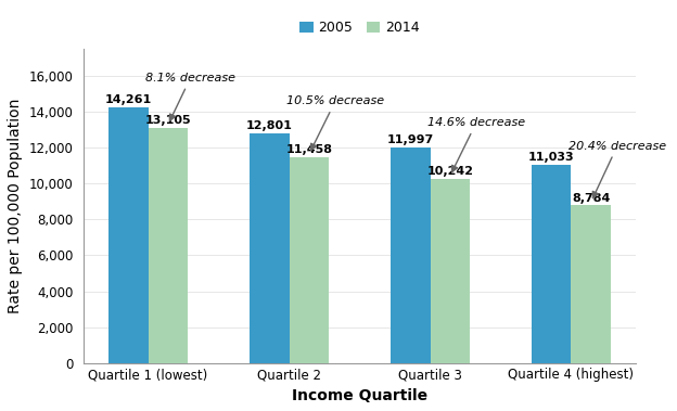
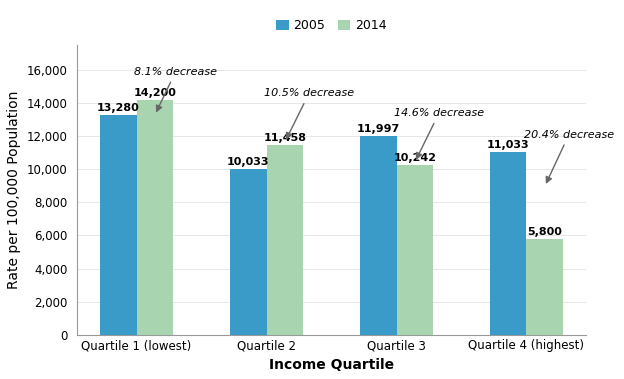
2005/Quartile 1 (lowest): 14,261 -> 13,280
2014/Quartile 1 (lowest): 13,100 -> 14,200
2005/Quartile 2: 12,801 -> 10,033
2014/Quartile 4 (highest): 8,800 -> 5,800
